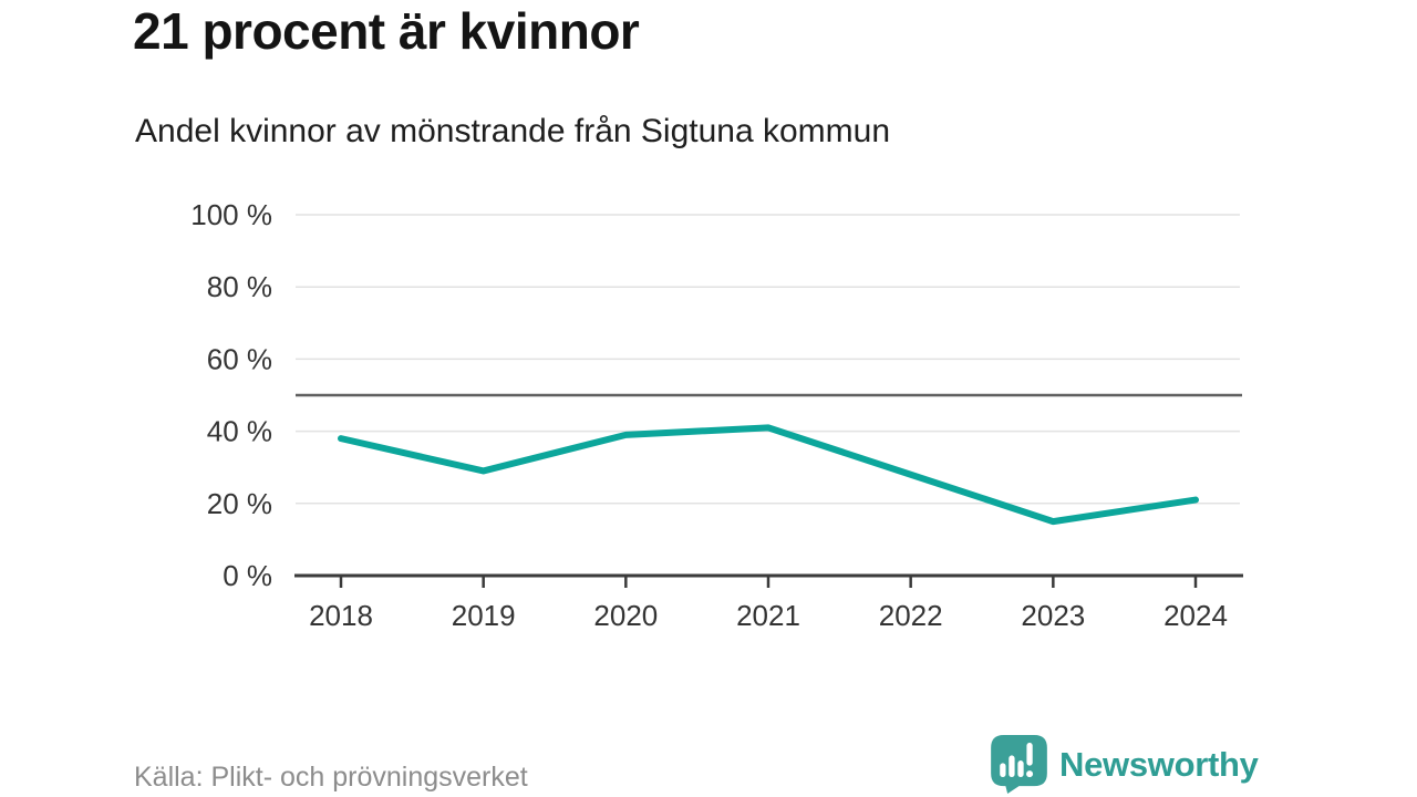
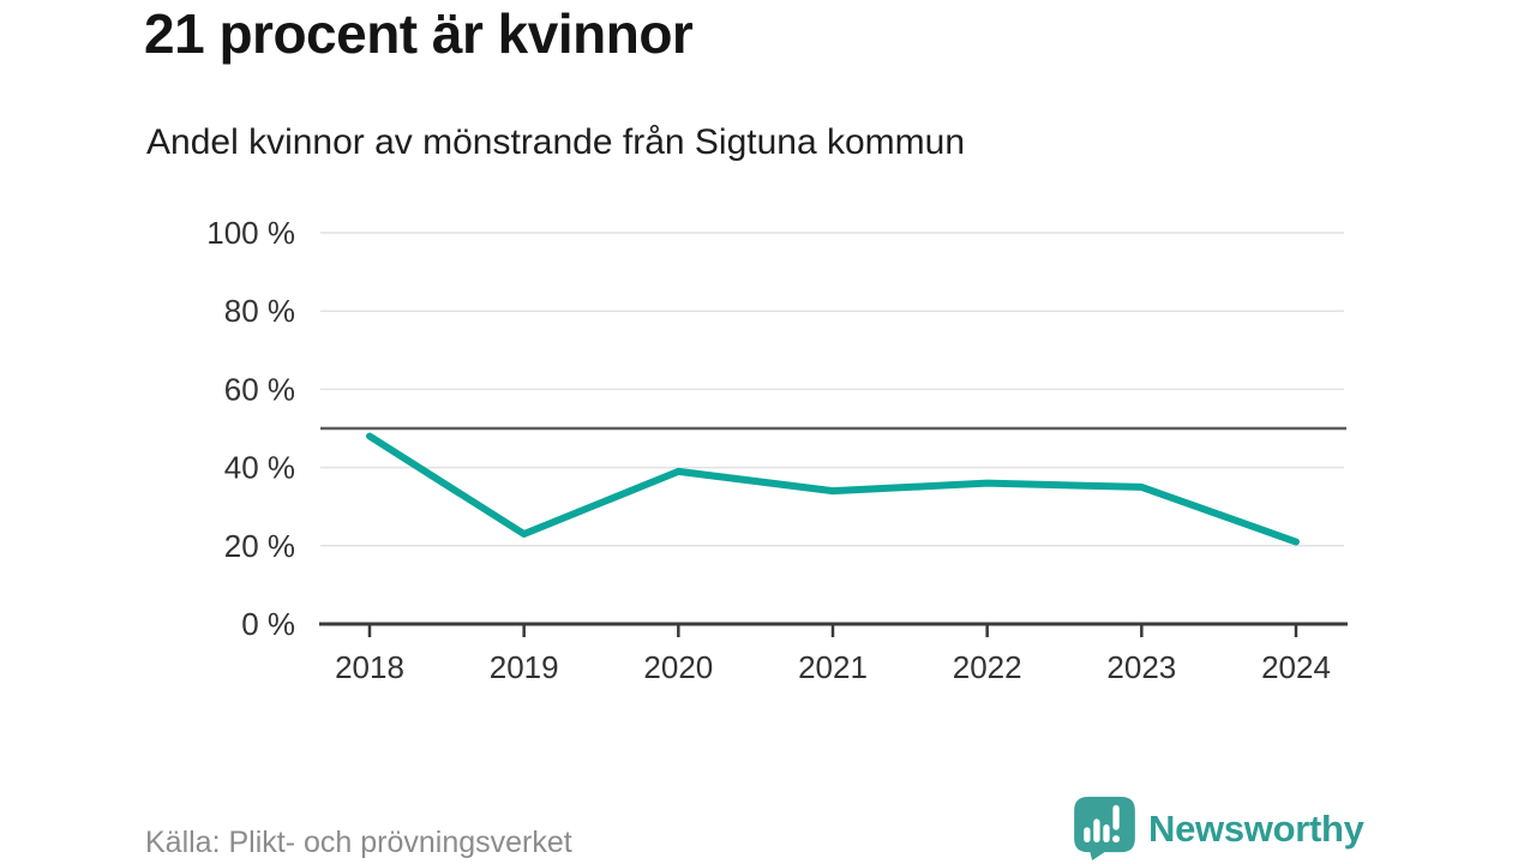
2018: 38% -> 48%
2019: 29% -> 23%
2021: 41% -> 34%
2022: 28% -> 36%
2023: 15% -> 35%
